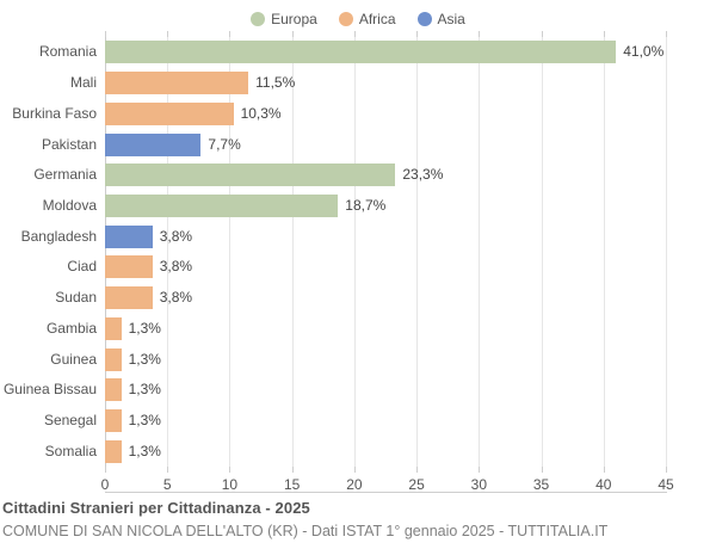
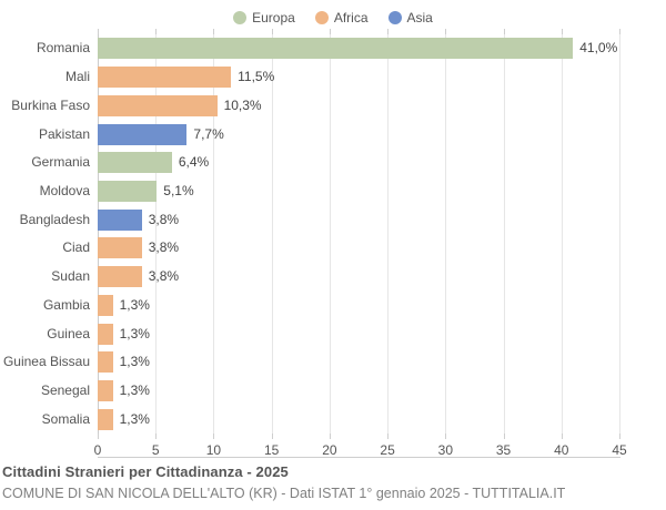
Germania: 23,3% -> 6,4%
Moldova: 18,7% -> 5,1%
